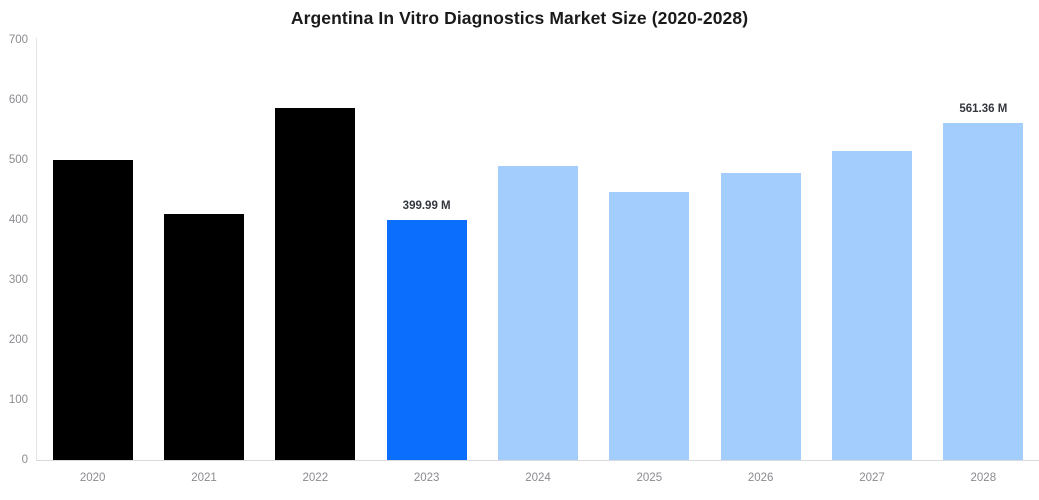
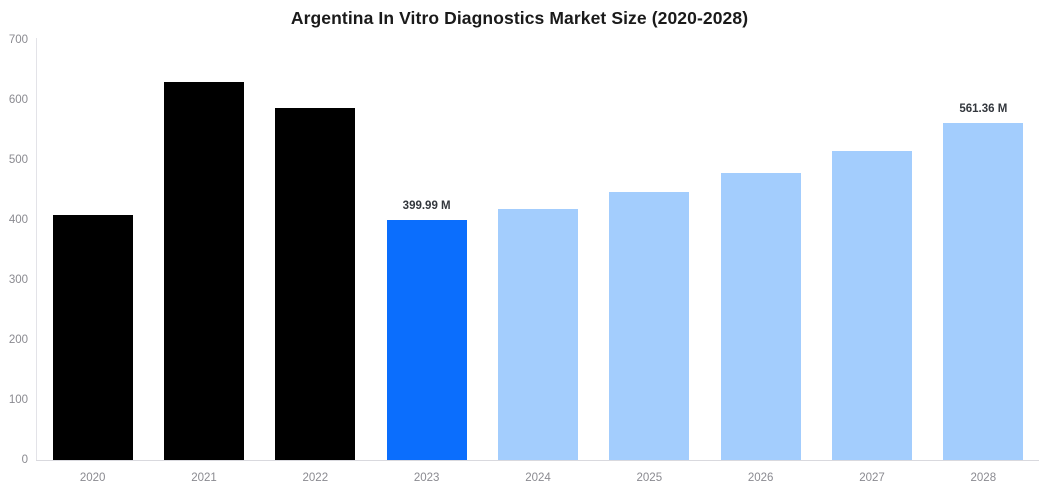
2020: 500 -> 410
2021: 410 -> 630
2024: 490 -> 420
